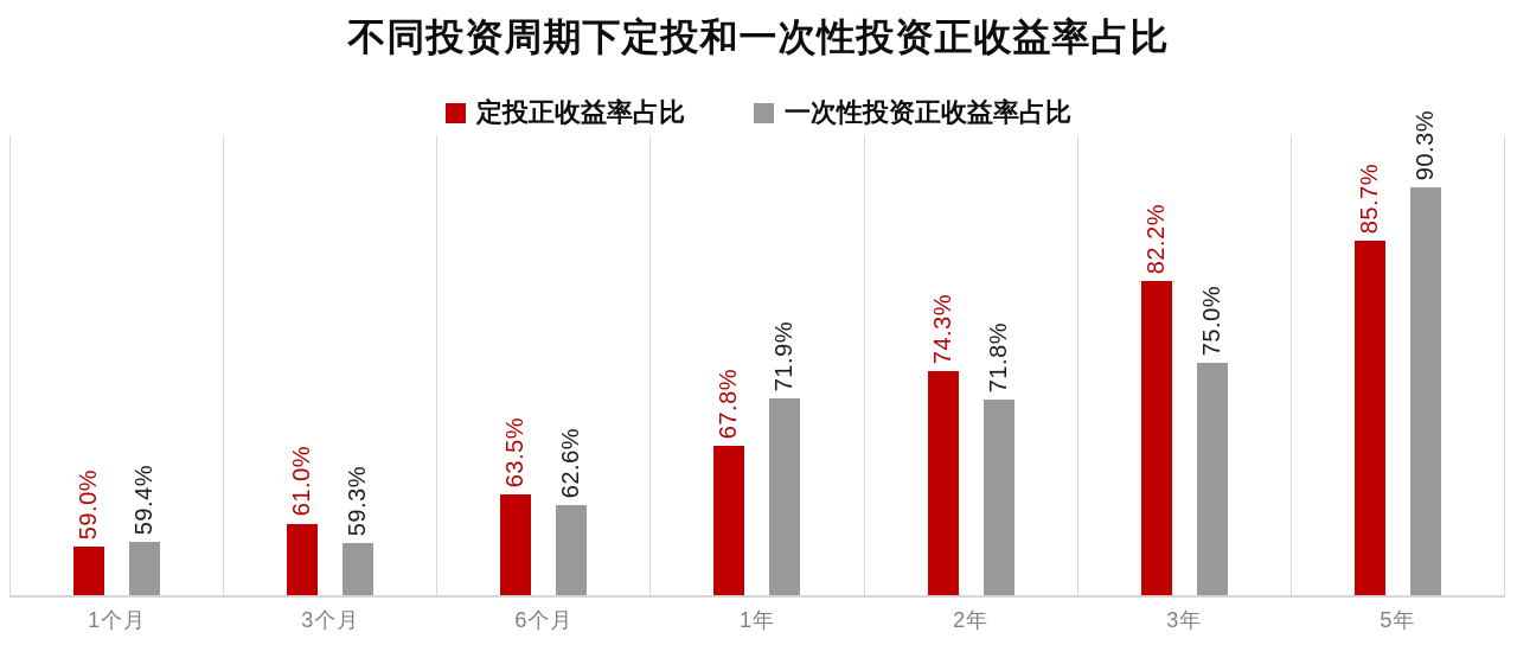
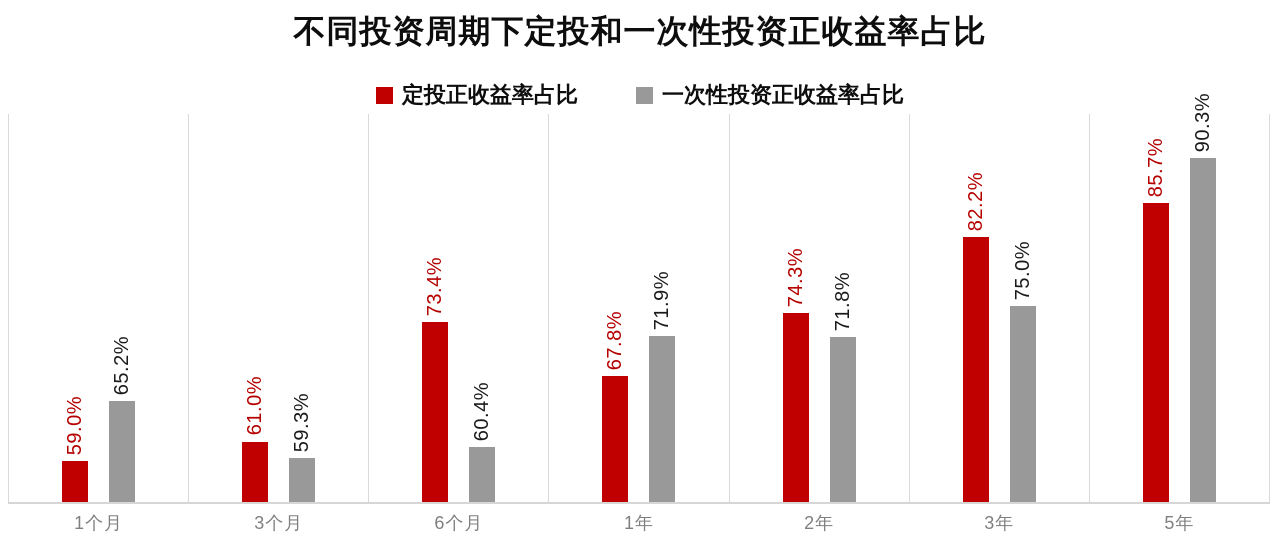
一次性投资正收益率占比/1个月: 59.4% -> 65.2%
定投正收益率占比/6个月: 63.5% -> 73.4%
一次性投资正收益率占比/6个月: 62.6% -> 60.4%
